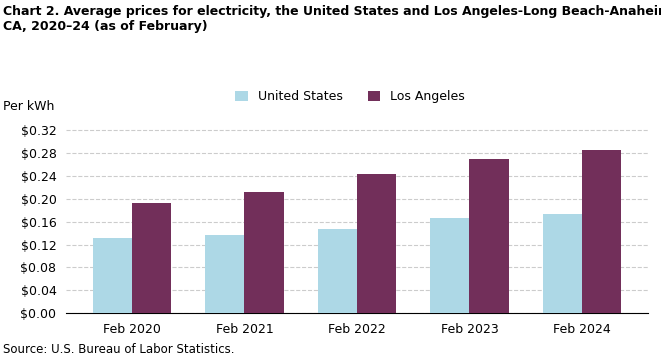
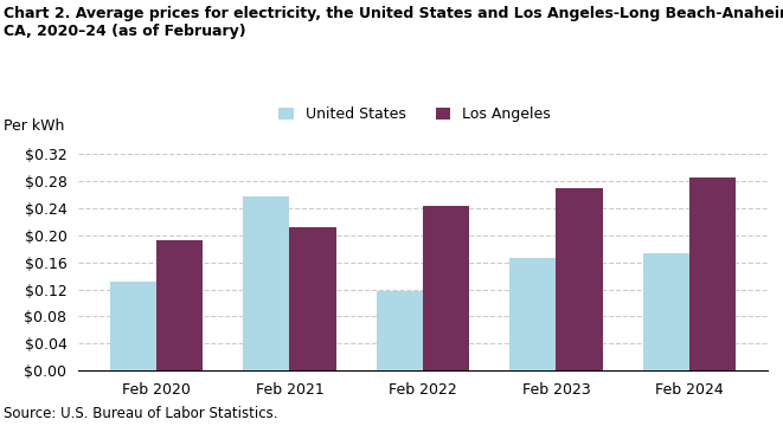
United States/Feb 2021: $0.136 -> $0.258
United States/Feb 2022: $0.148 -> $0.118
